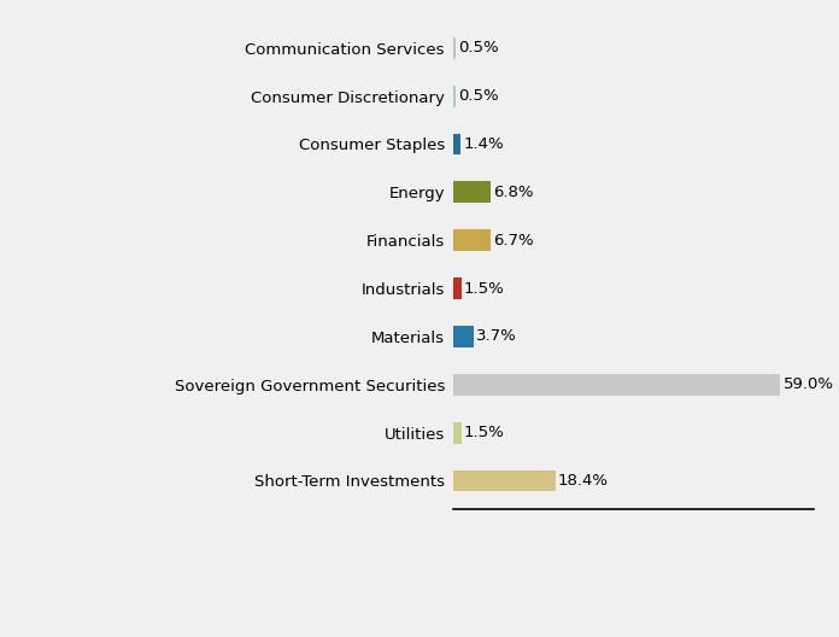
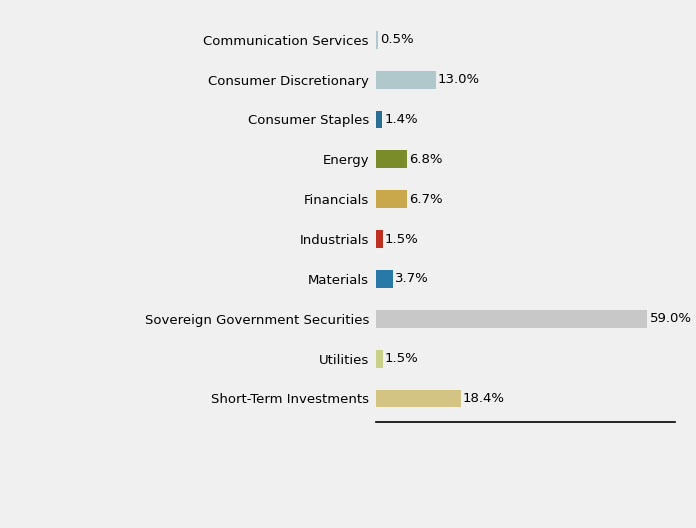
Consumer Discretionary: 0.5% -> 13.0%
